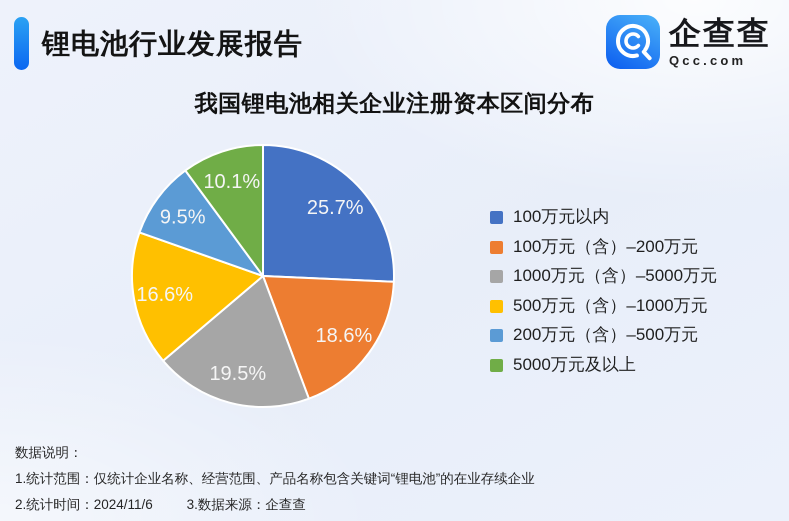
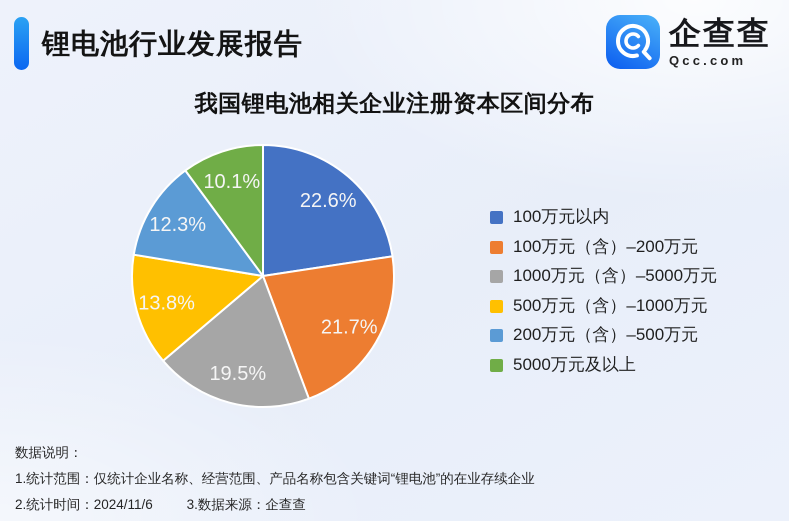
100万元以内: 25.7% -> 22.6%
100万元（含）–200万元: 18.6% -> 21.7%
500万元（含）–1000万元: 16.6% -> 13.8%
200万元（含）–500万元: 9.5% -> 12.3%
